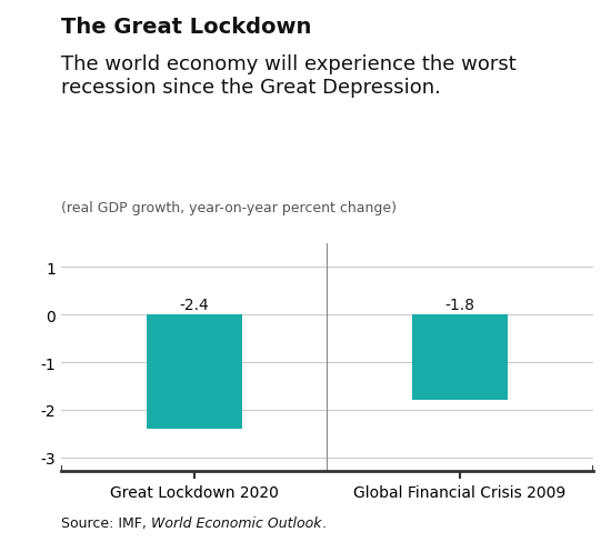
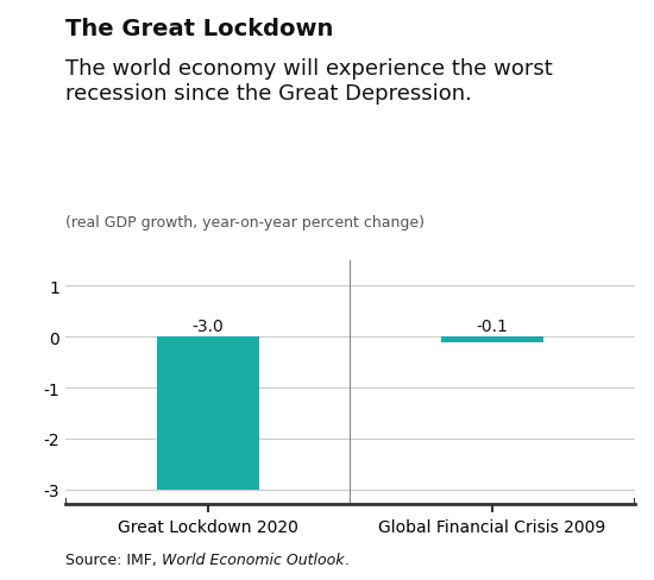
Great Lockdown 2020: -2.4 -> -3.0
Global Financial Crisis 2009: -1.8 -> -0.1
